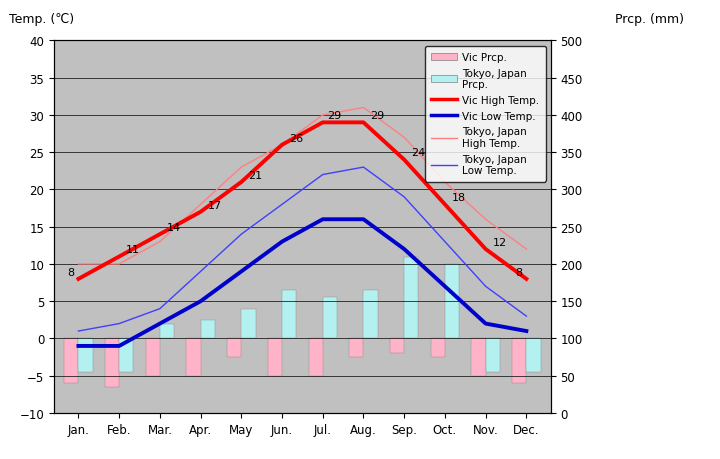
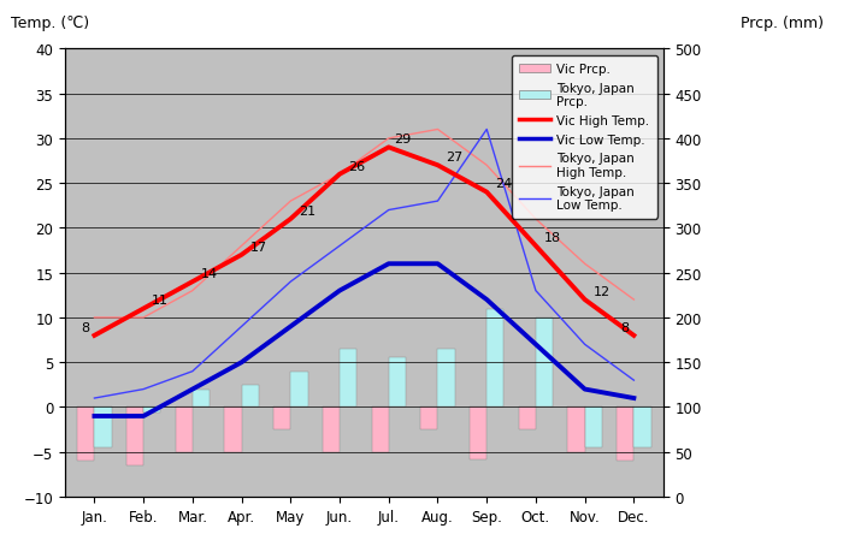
Tokyo, Japan Prcp./Feb.: -4.5 -> -0.6
Vic High Temp./Aug.: 29 -> 27
Vic Prcp./Sep.: -2.0 -> -5.8
Tokyo, Japan Low Temp./Sep.: 19 -> 31
